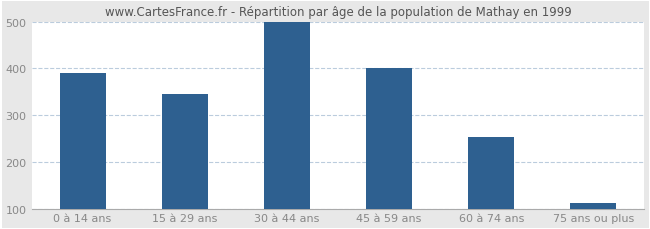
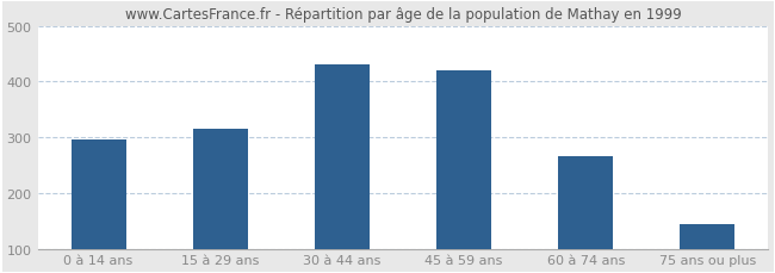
0 à 14 ans: 390 -> 295
15 à 29 ans: 345 -> 315
30 à 44 ans: 500 -> 430
45 à 59 ans: 400 -> 420
60 à 74 ans: 252 -> 265
75 ans ou plus: 113 -> 145
